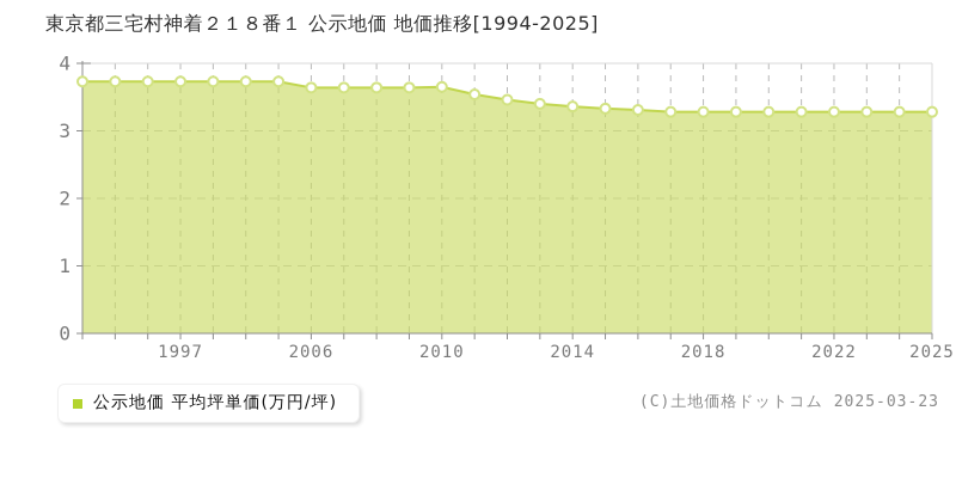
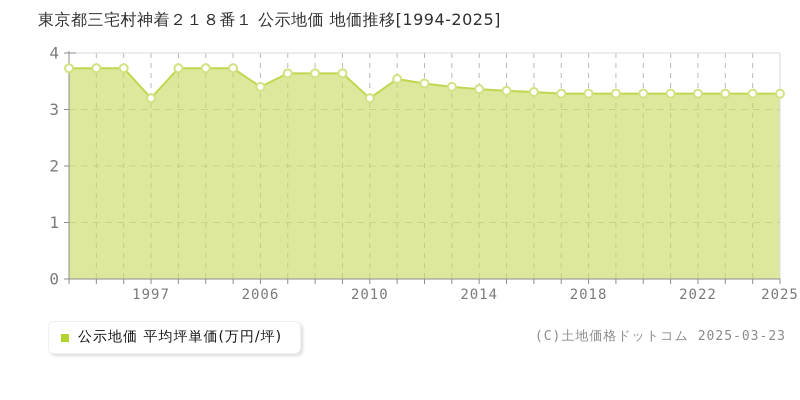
1997: 3.7 -> 3.2
2006: 3.6 -> 3.4
2010: 3.6 -> 3.2
